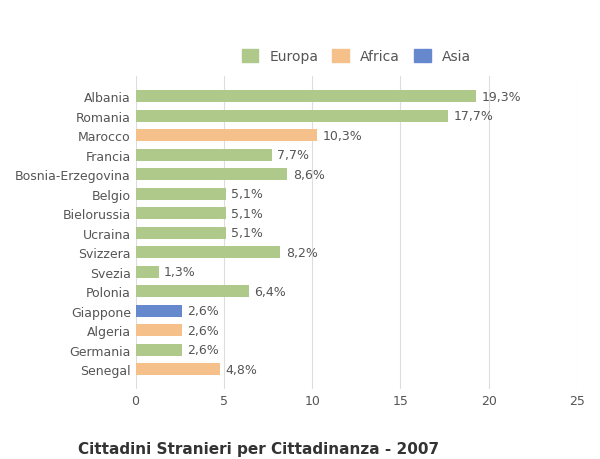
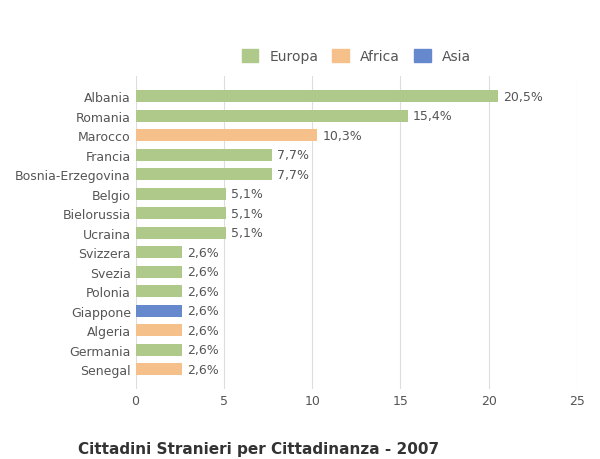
Albania: 19,3% -> 20,5%
Romania: 17,7% -> 15,4%
Bosnia-Erzegovina: 8,6% -> 7,7%
Svizzera: 8,2% -> 2,6%
Svezia: 1,3% -> 2,6%
Polonia: 6,4% -> 2,6%
Senegal: 4,8% -> 2,6%
